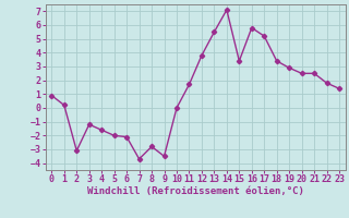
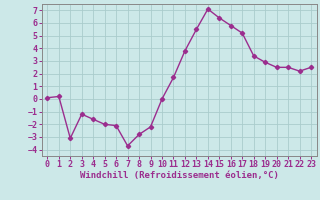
0: 0.9 -> 0.1
9: -3.5 -> -2.2
15: 3.4 -> 6.4
22: 1.8 -> 2.2
23: 1.4 -> 2.5
